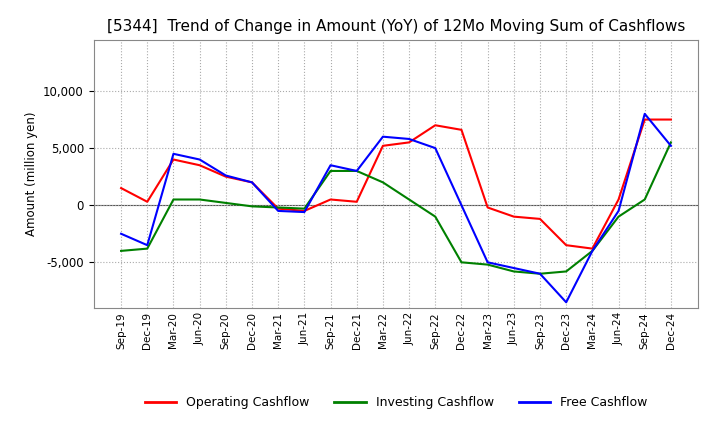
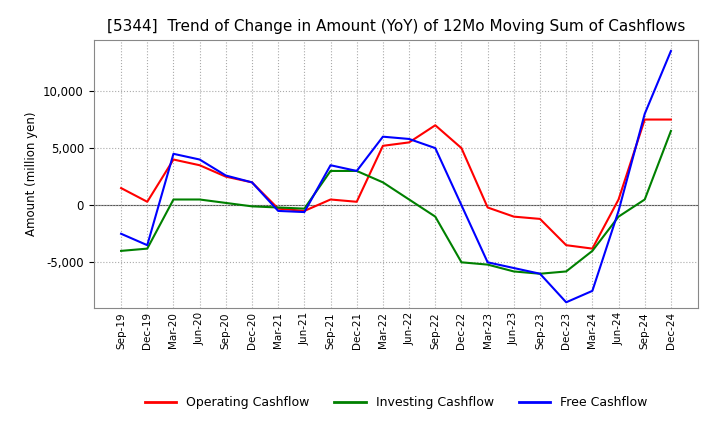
Operating Cashflow/Dec-22: 6,600 -> 5,000
Free Cashflow/Mar-24: -4,000 -> -7,500
Investing Cashflow/Dec-24: 5,500 -> 6,500
Free Cashflow/Dec-24: 5,200 -> 13,500
